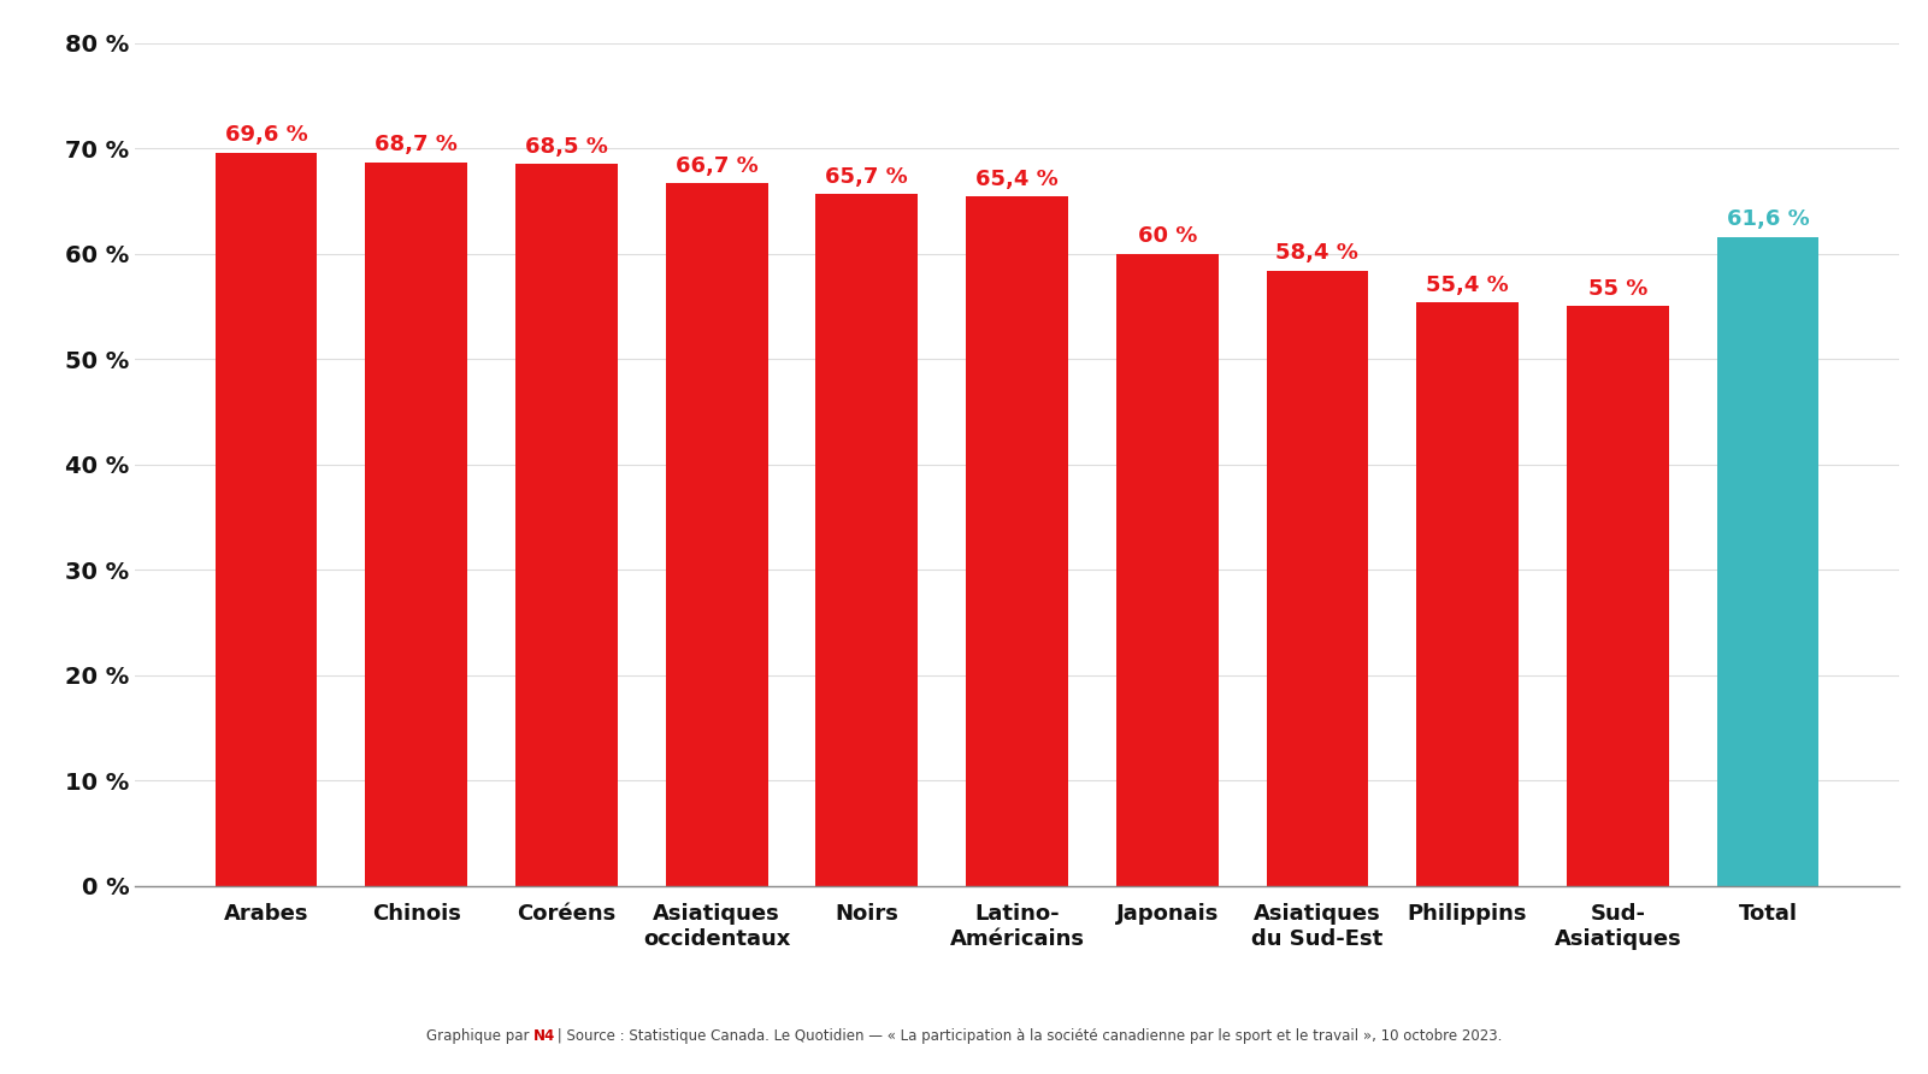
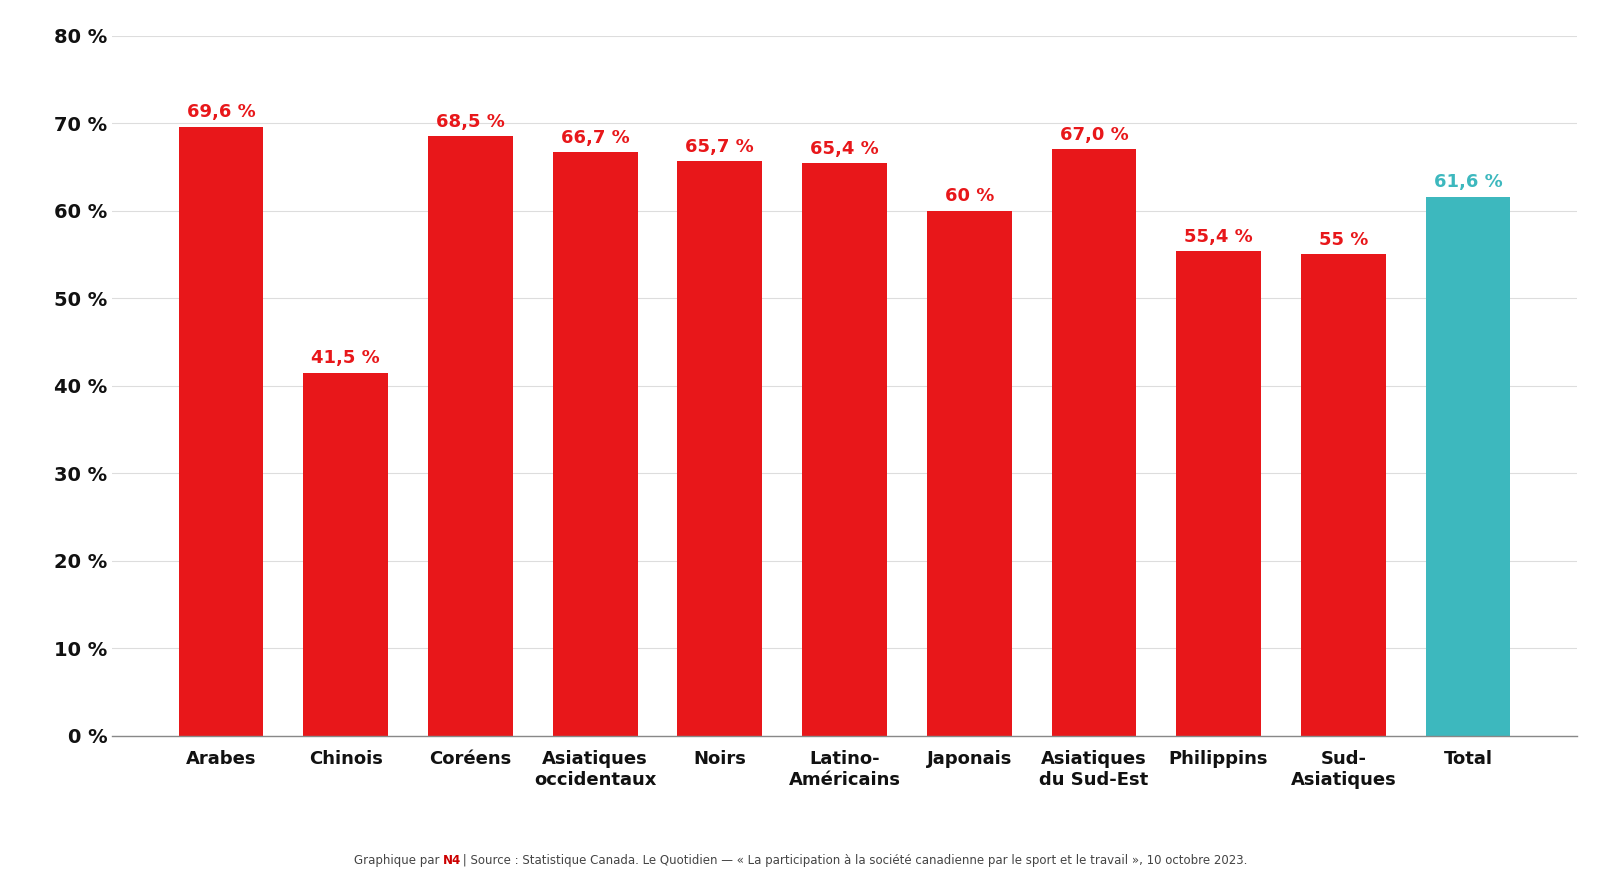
Chinois: 68,7 -> 41,5
Asiatiques du Sud-Est: 58,4 -> 67,0
